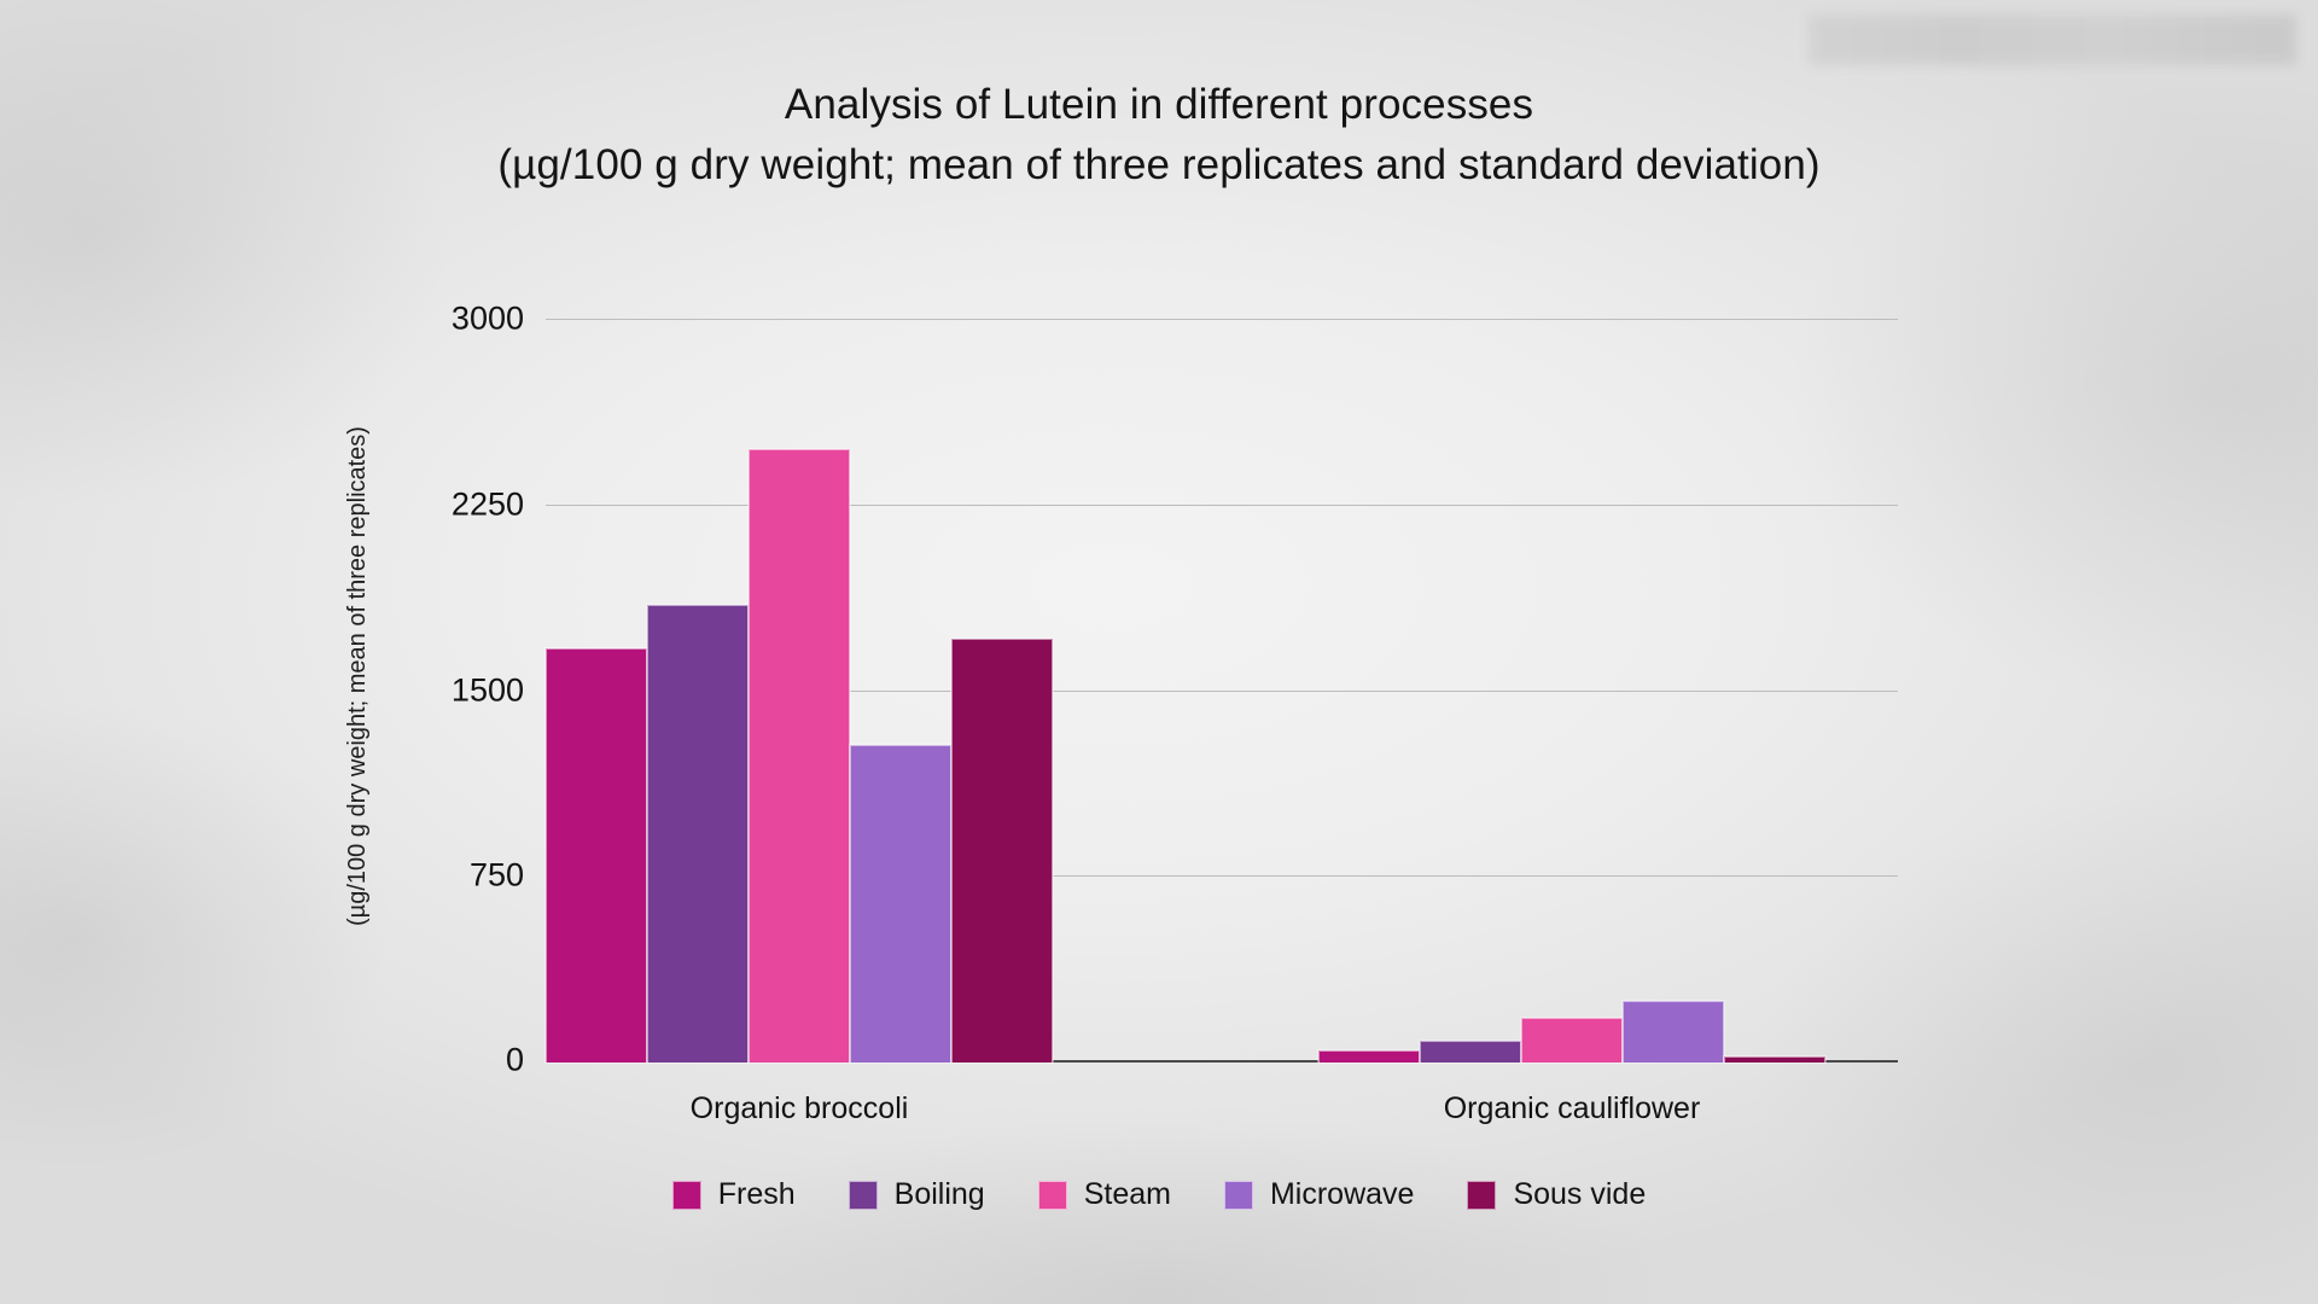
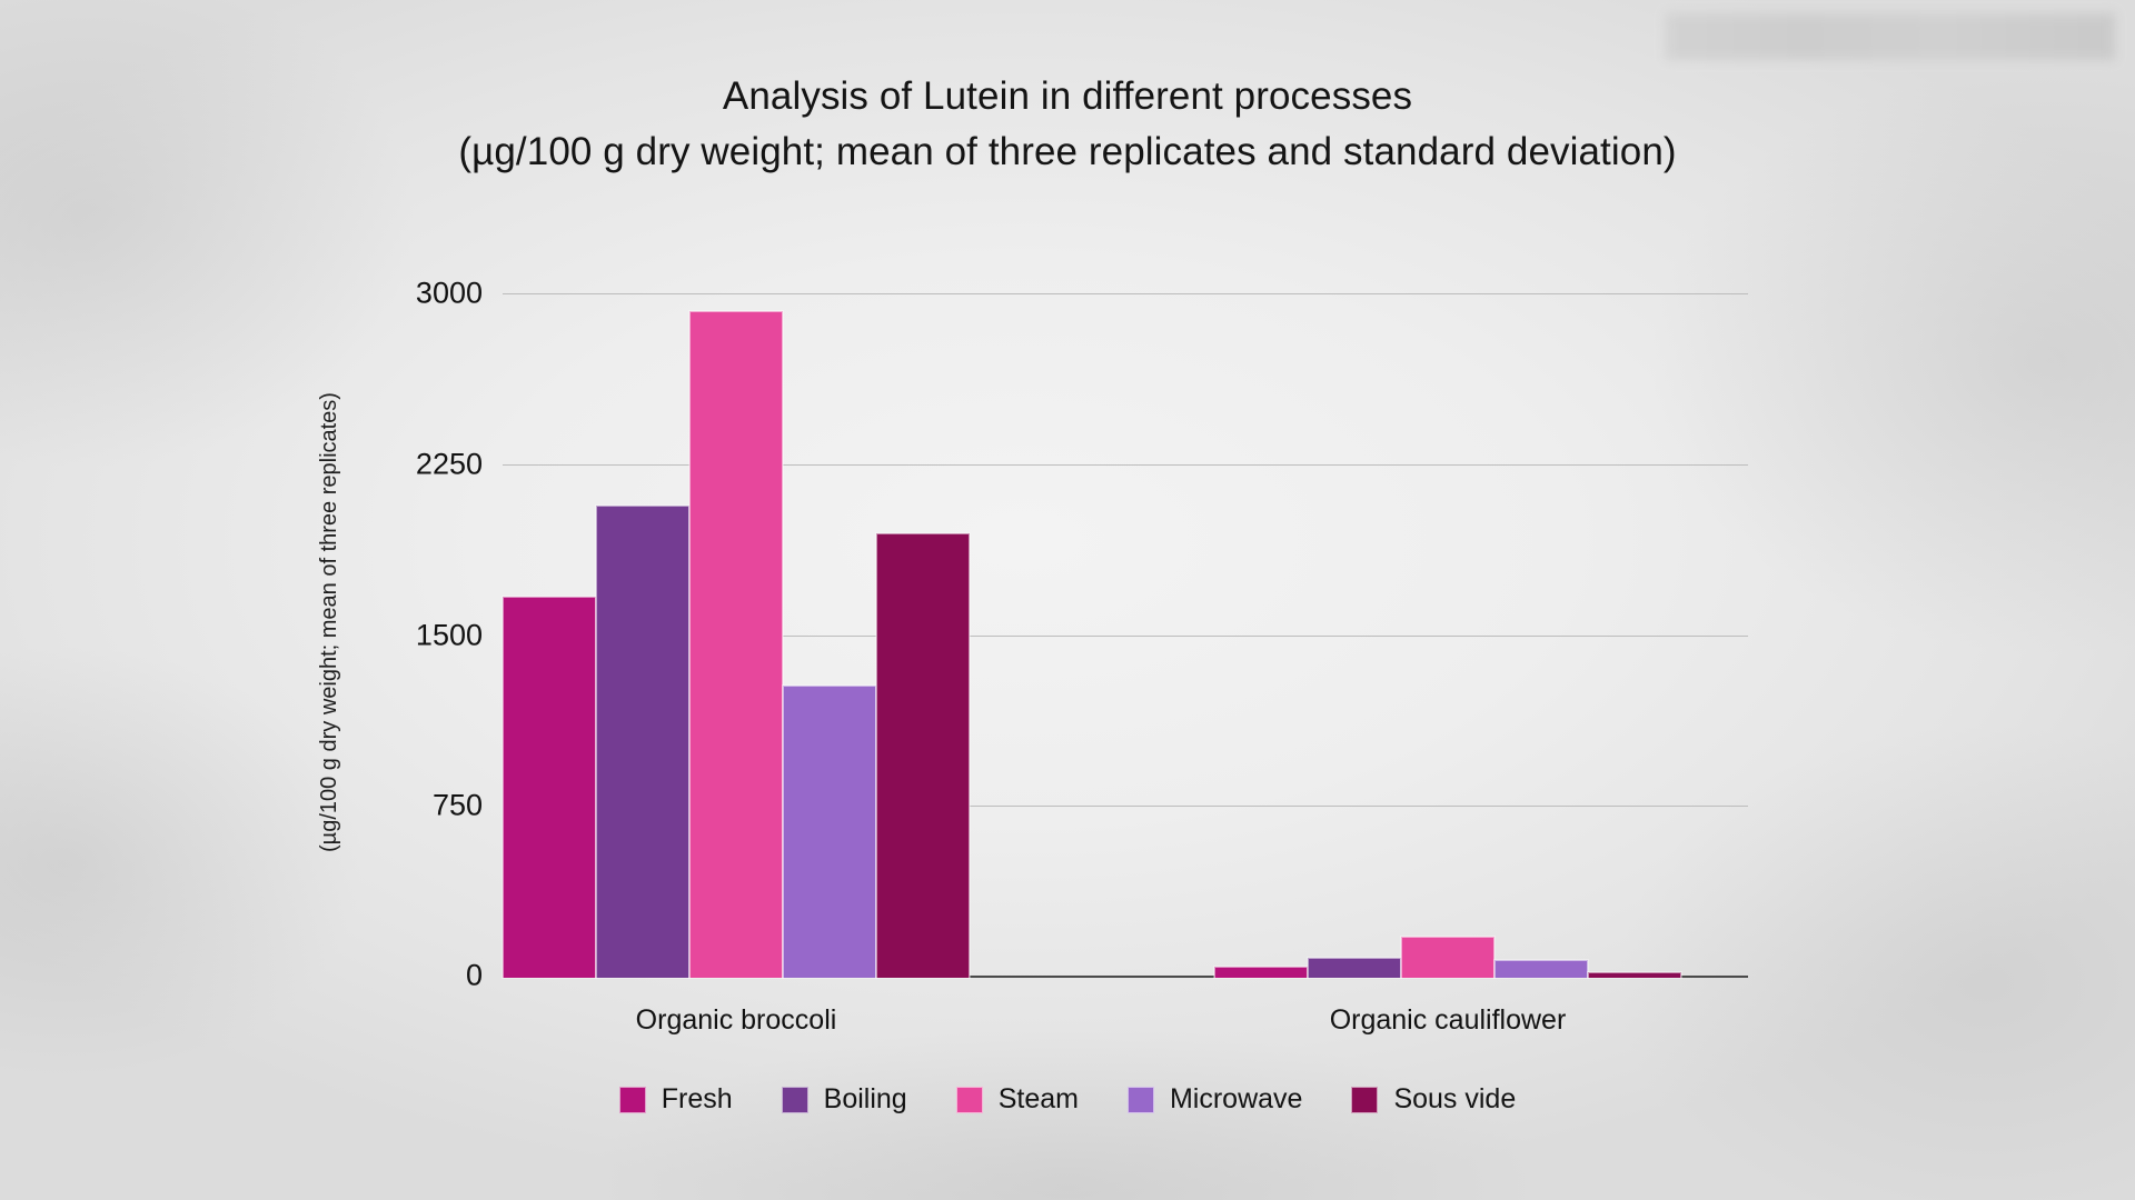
Boiling/Organic broccoli: 1850 -> 2070
Steam/Organic broccoli: 2480 -> 2930
Sous vide/Organic broccoli: 1710 -> 1950
Microwave/Organic cauliflower: 250 -> 80
